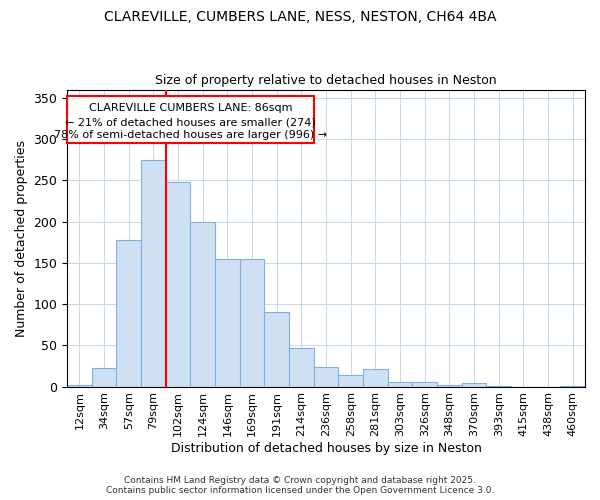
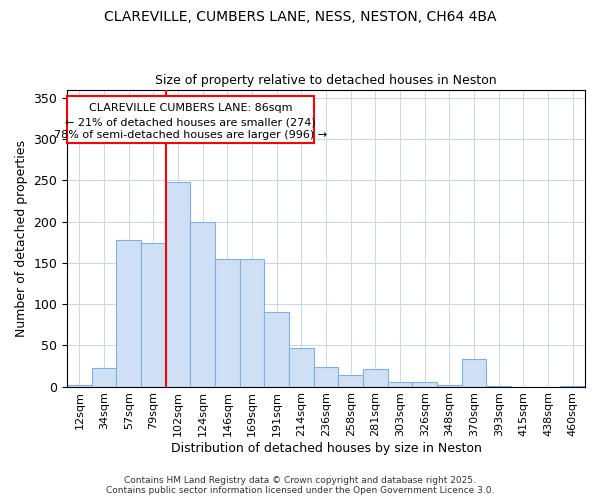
79sqm: 275 -> 174
370sqm: 4 -> 34
